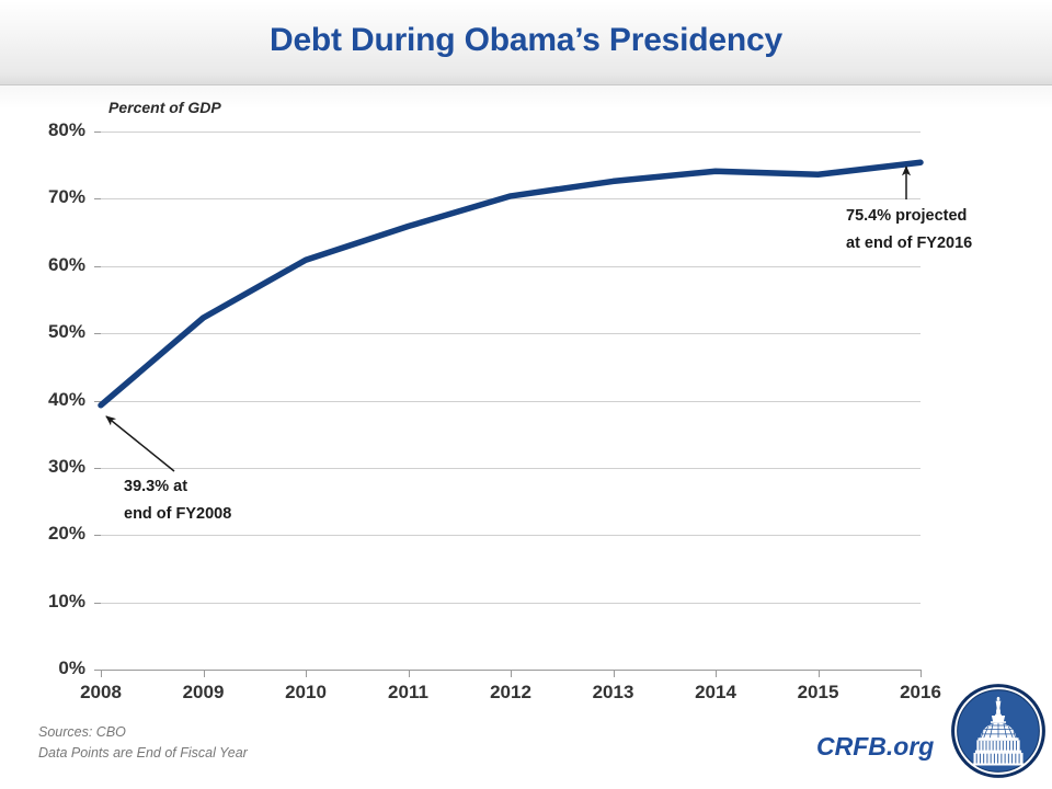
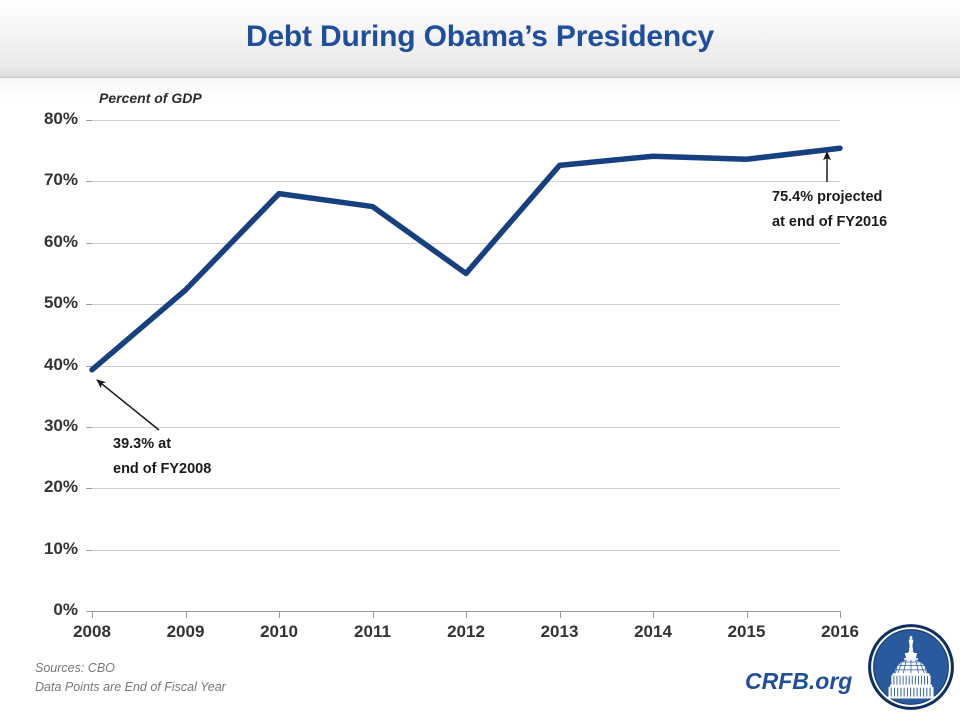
2010: 61% -> 68%
2012: 70% -> 55%
